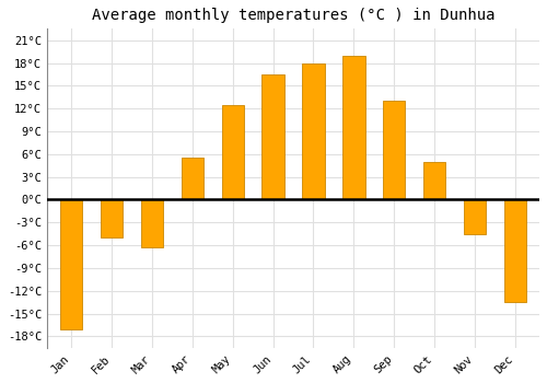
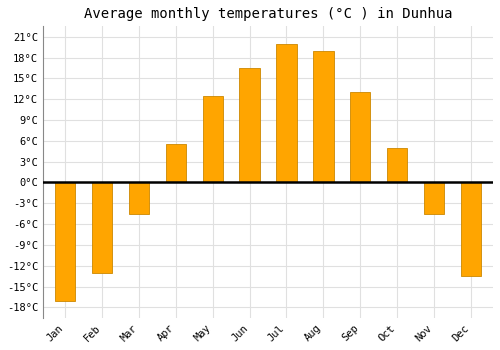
Feb: -5.0°C -> -13.0°C
Mar: -6.2°C -> -4.5°C
Jul: 18.0°C -> 20.0°C
